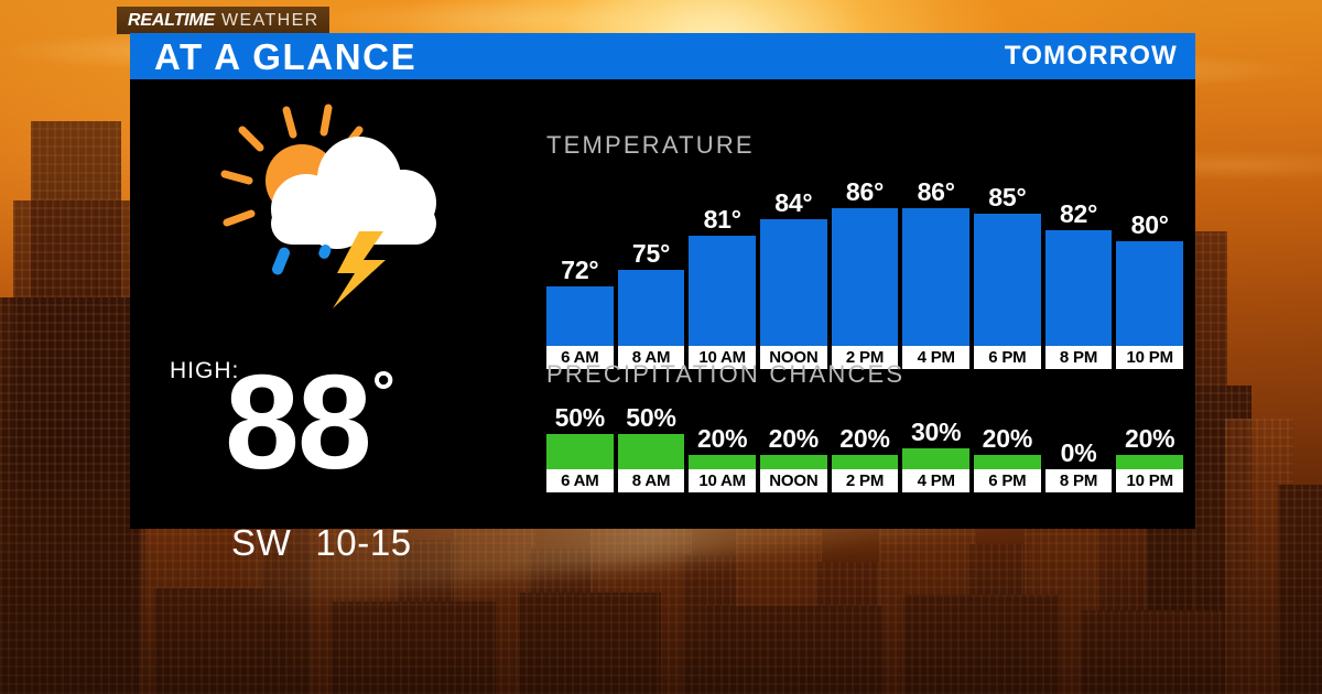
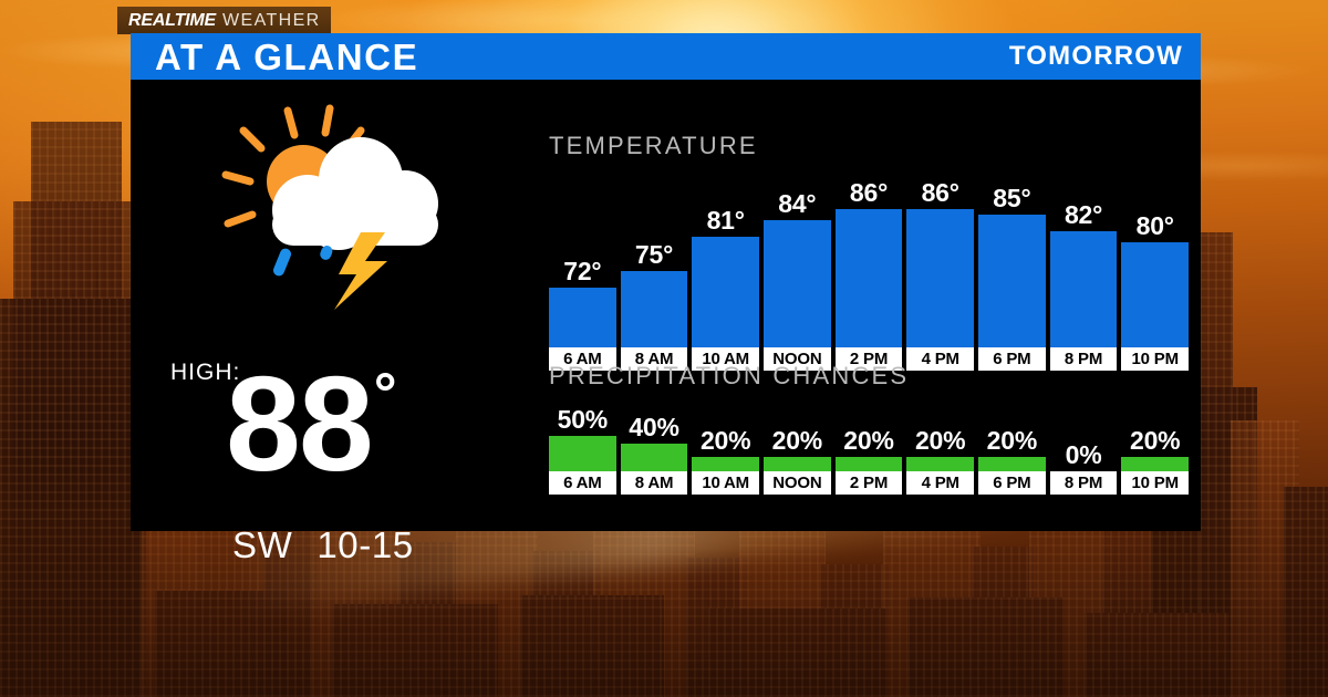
PRECIPITATION CHANCES/8 AM: 50% -> 40%
PRECIPITATION CHANCES/4 PM: 30% -> 20%
